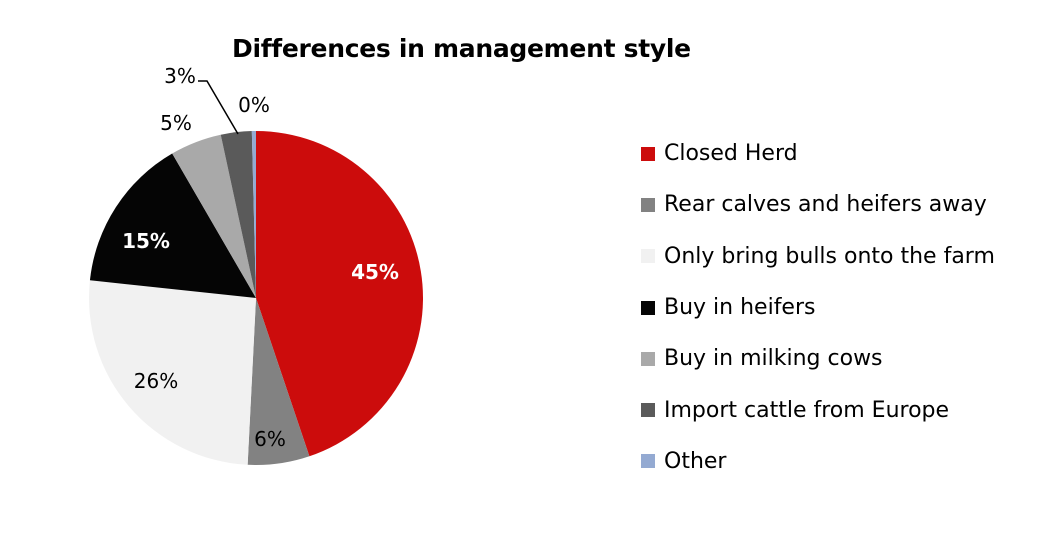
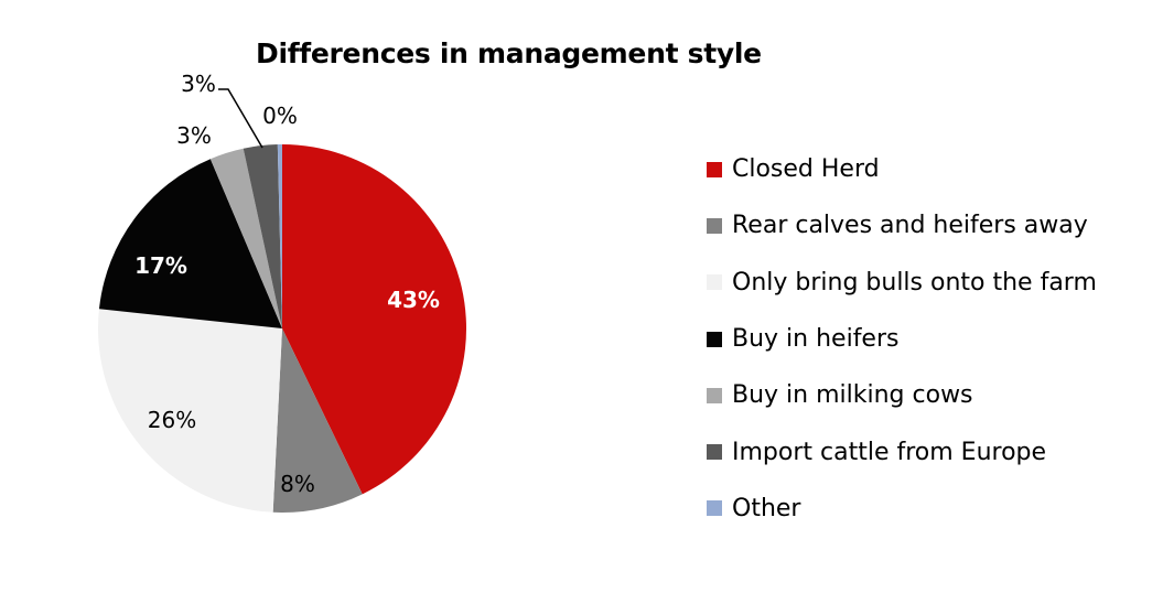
Closed Herd: 45% -> 43%
Rear calves and heifers away: 6% -> 8%
Buy in heifers: 15% -> 17%
Buy in milking cows: 5% -> 3%
